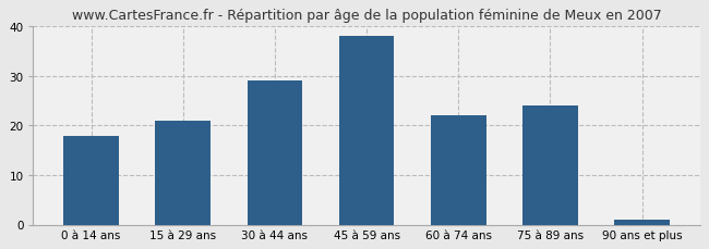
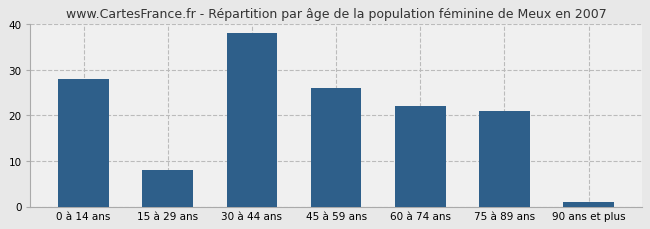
0 à 14 ans: 18 -> 28
15 à 29 ans: 21 -> 8
30 à 44 ans: 29 -> 38
45 à 59 ans: 38 -> 26
75 à 89 ans: 24 -> 21
